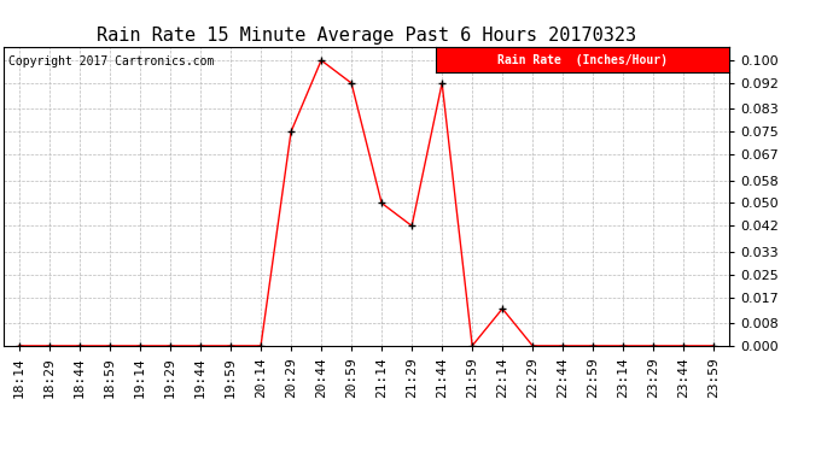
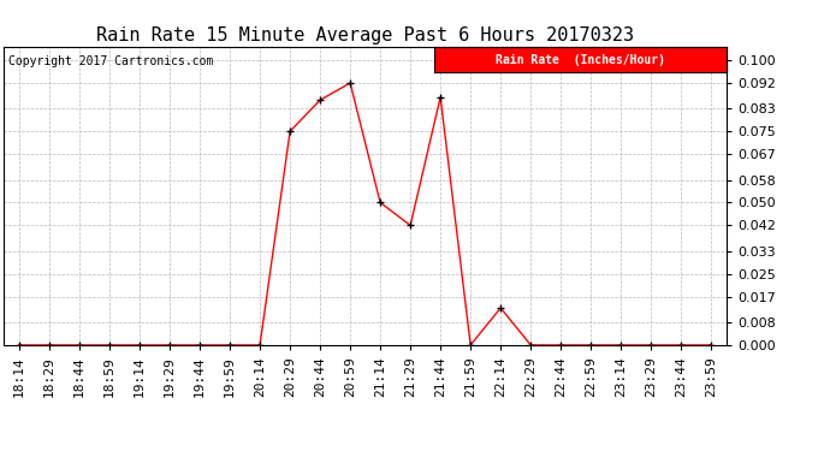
20:44: 0.100 -> 0.086
21:44: 0.092 -> 0.087
